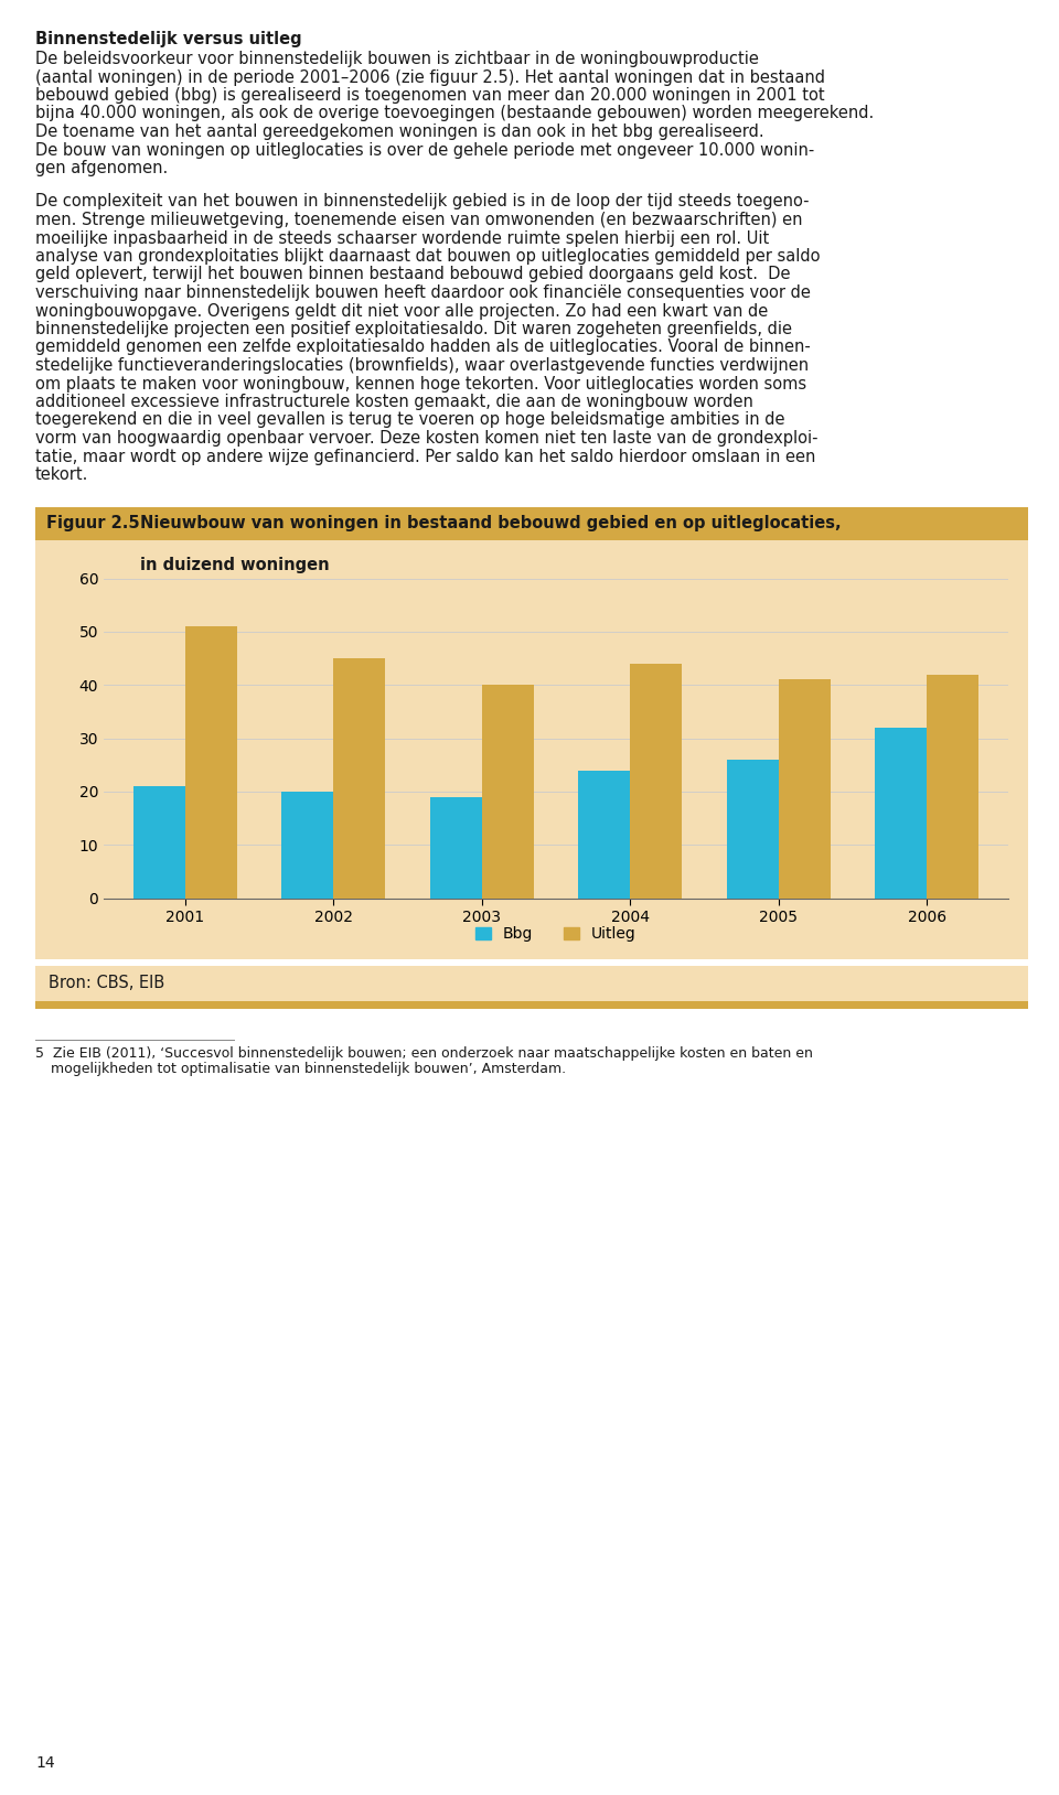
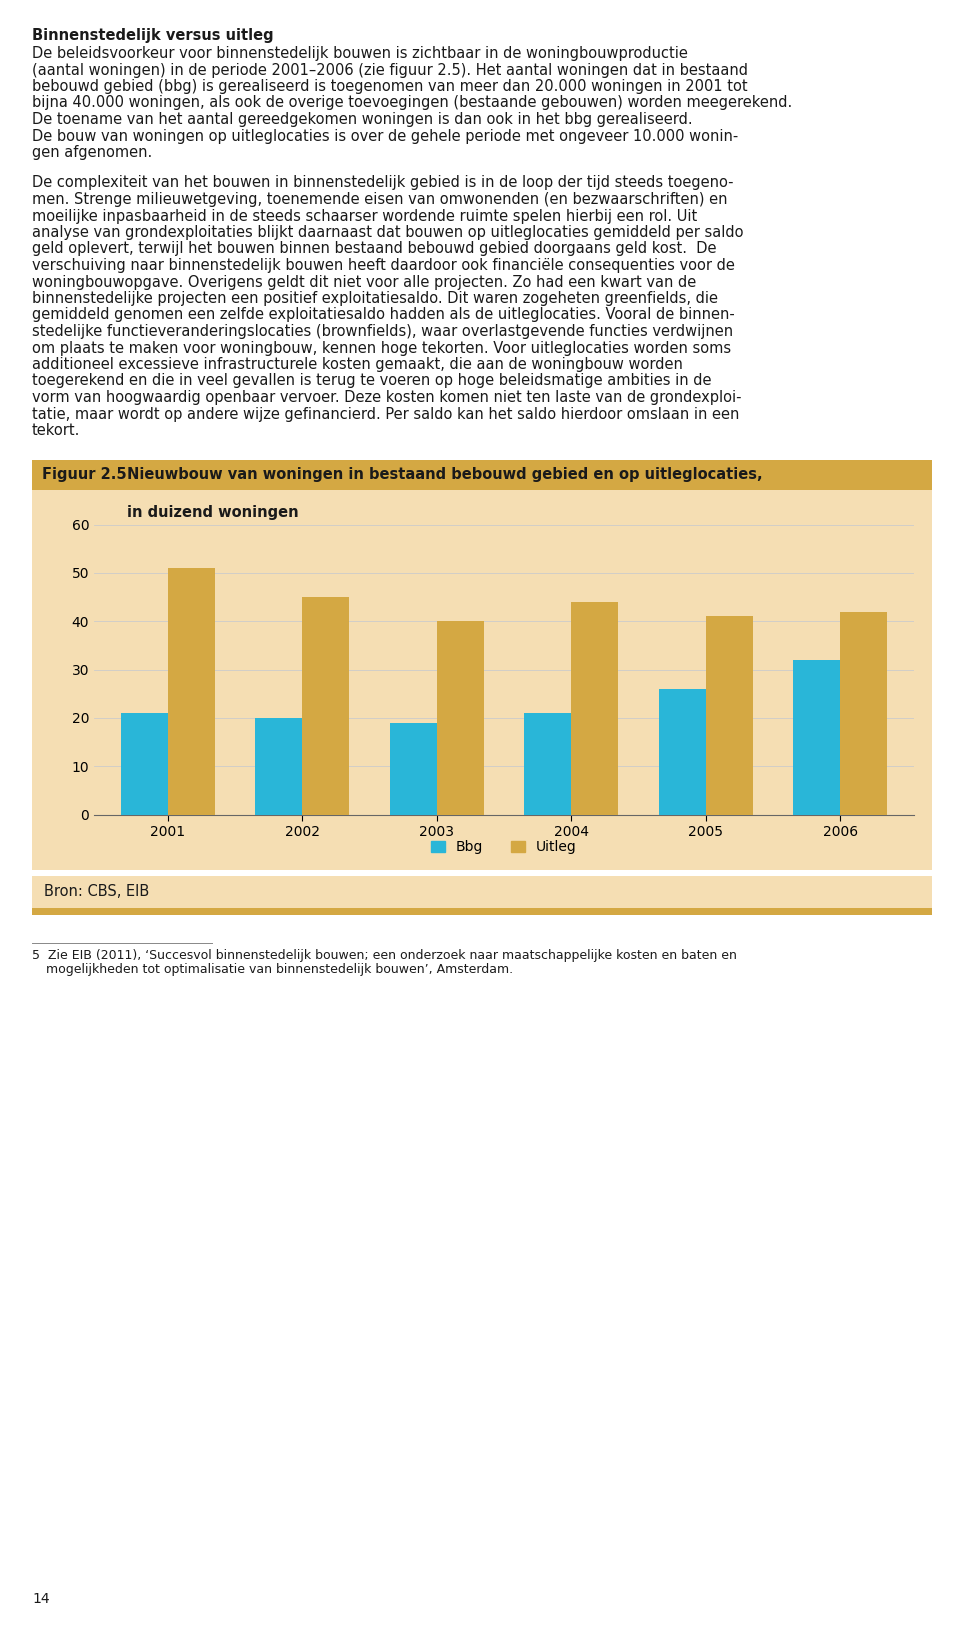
Bbg/2004: 24 -> 21
